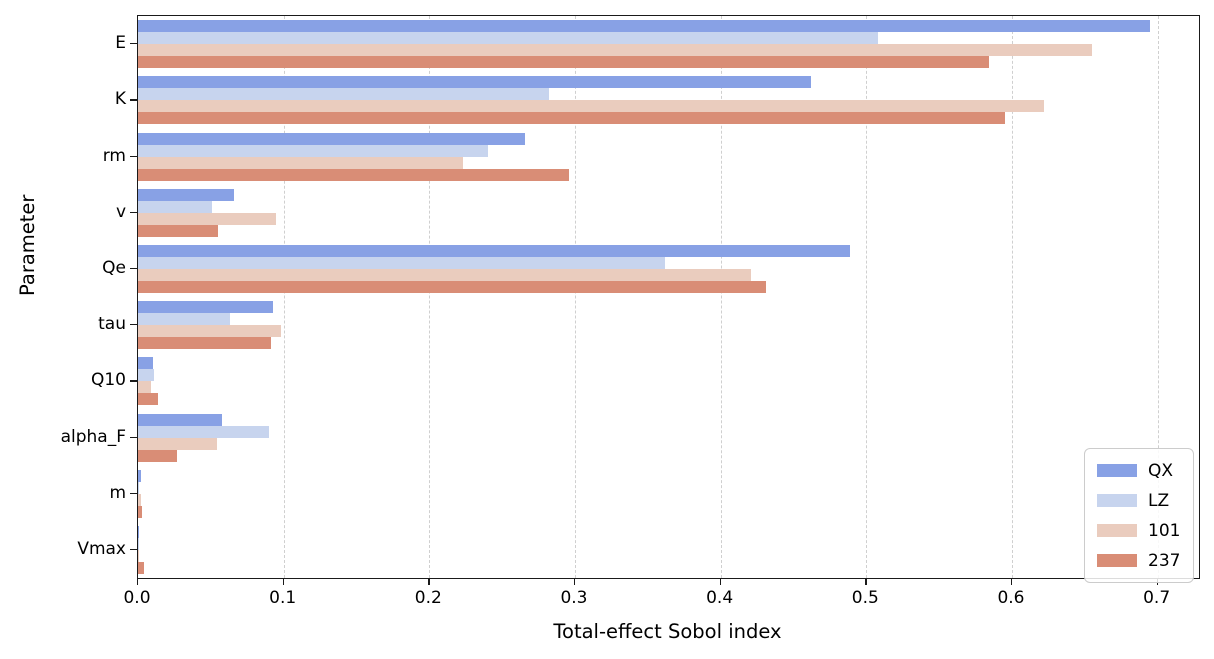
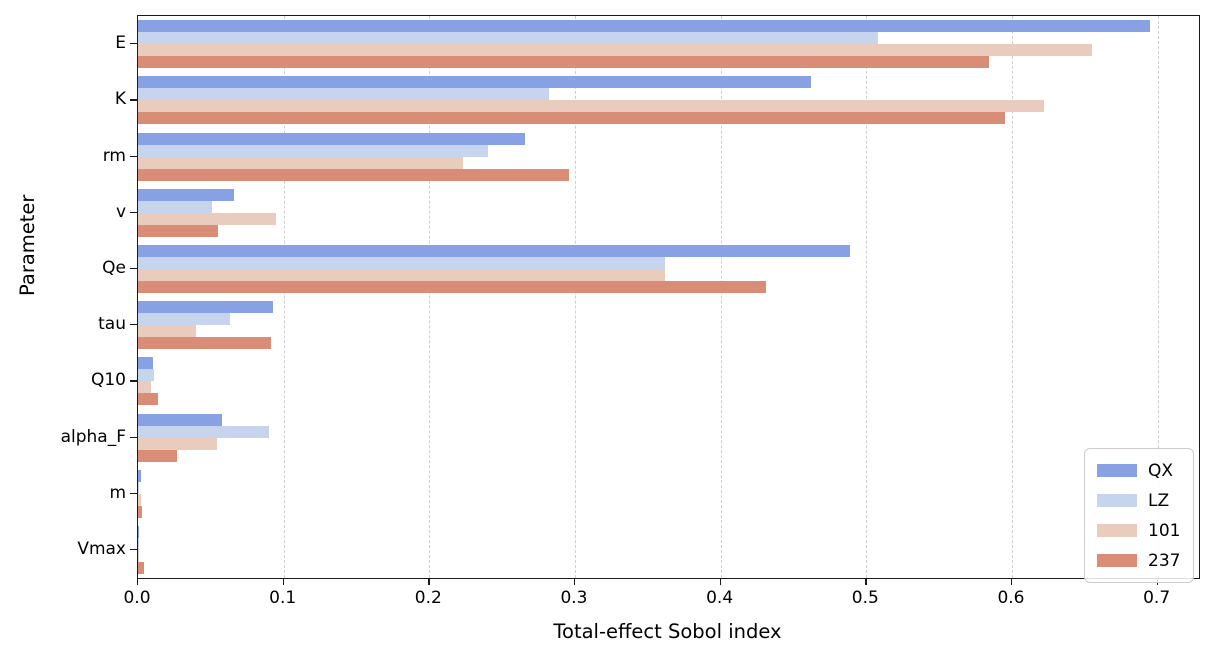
101/Qe: 0.421 -> 0.362
101/tau: 0.098 -> 0.040
